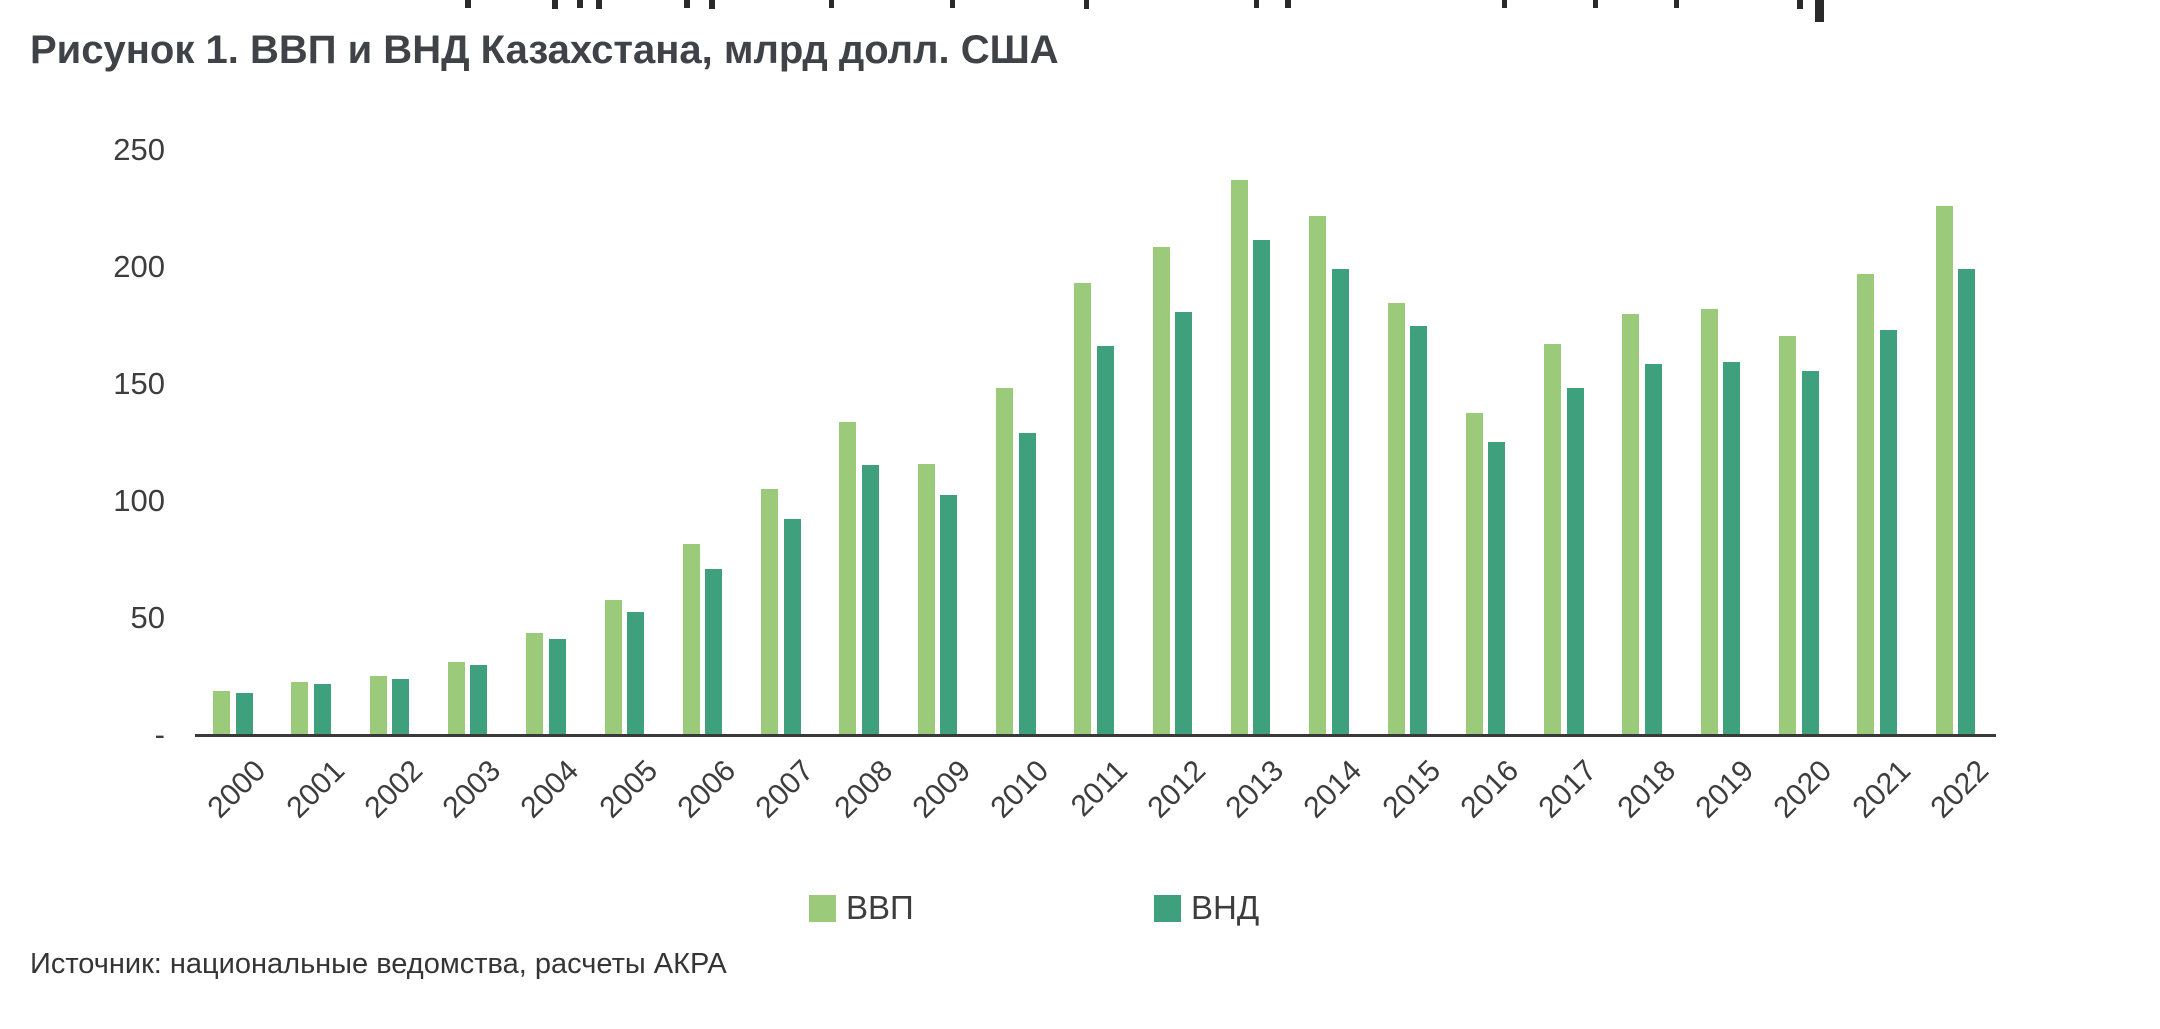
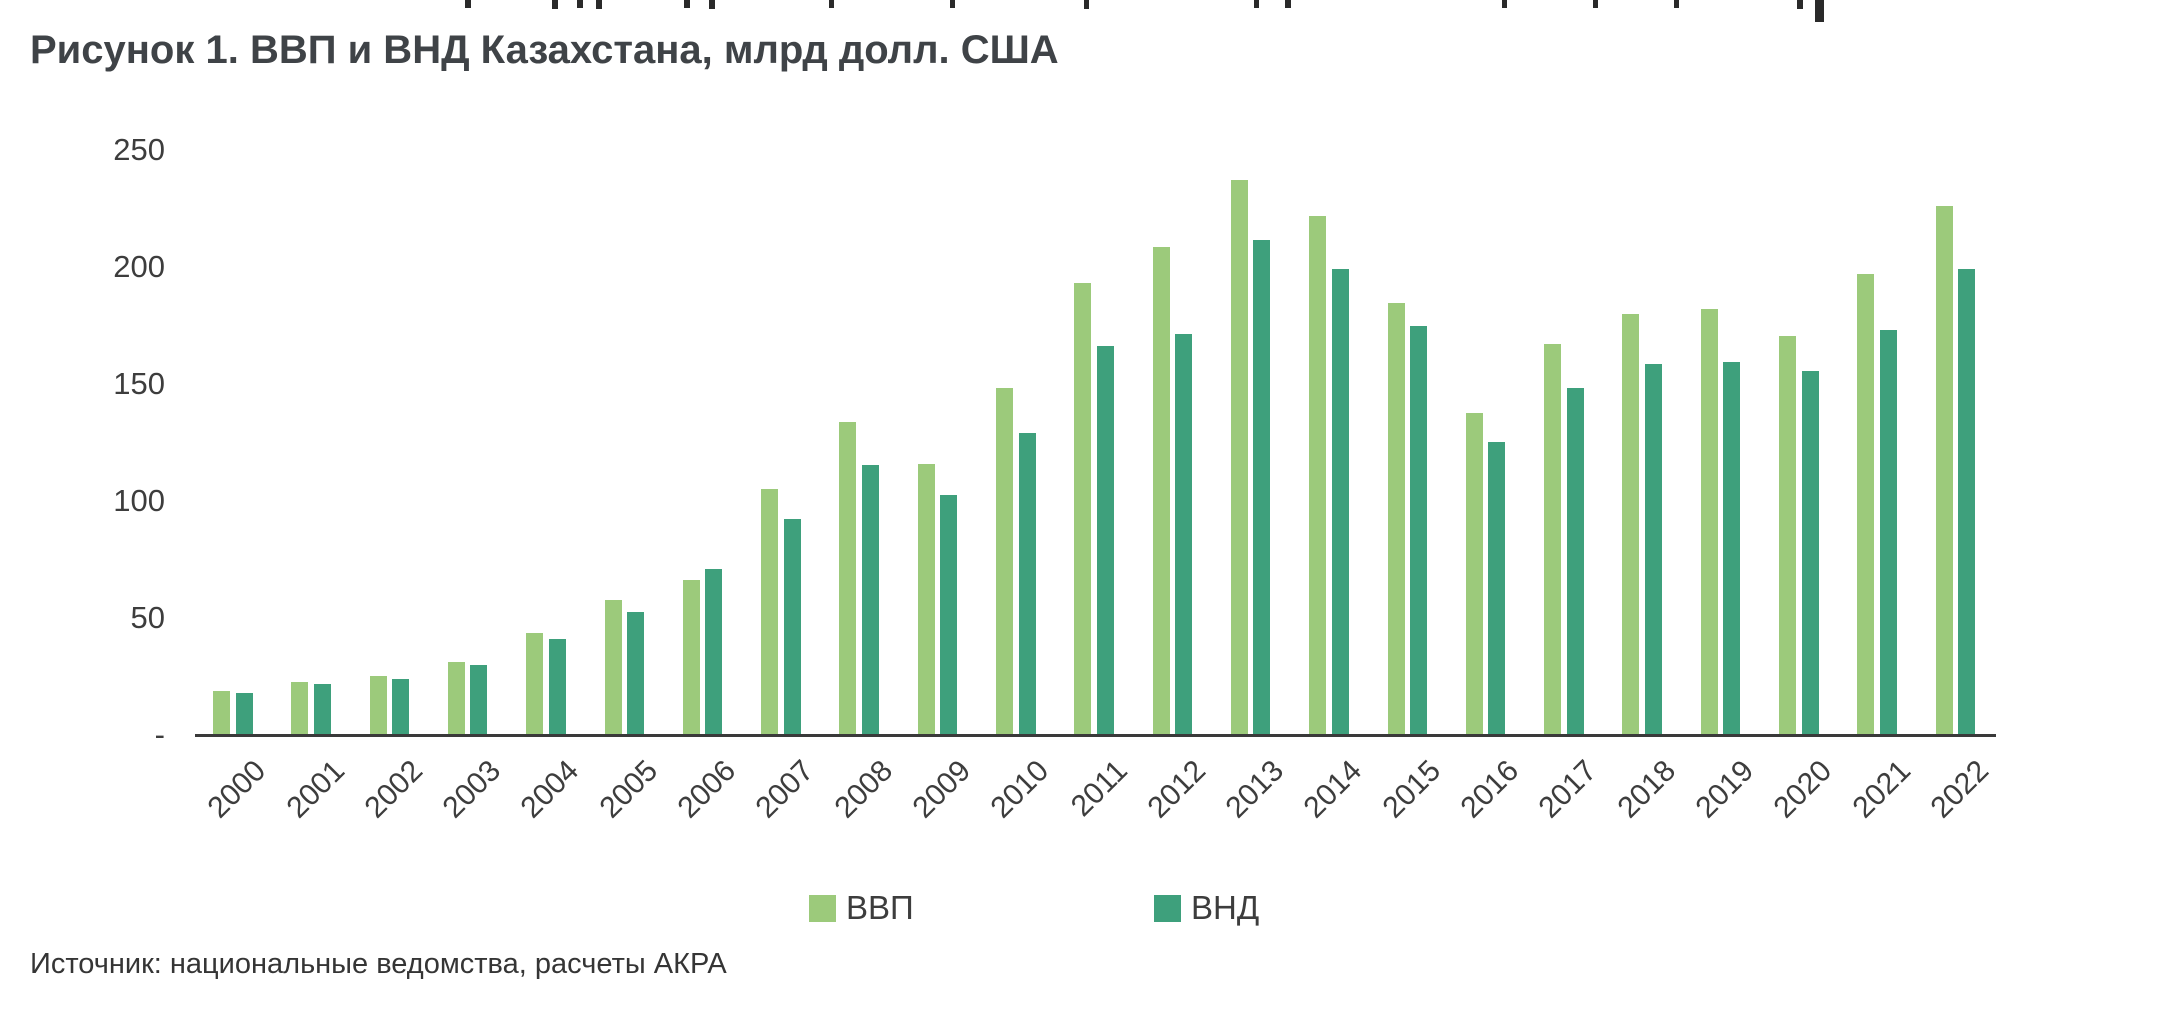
ВВП/2006: 81 -> 66
ВНД/2012: 180 -> 171
